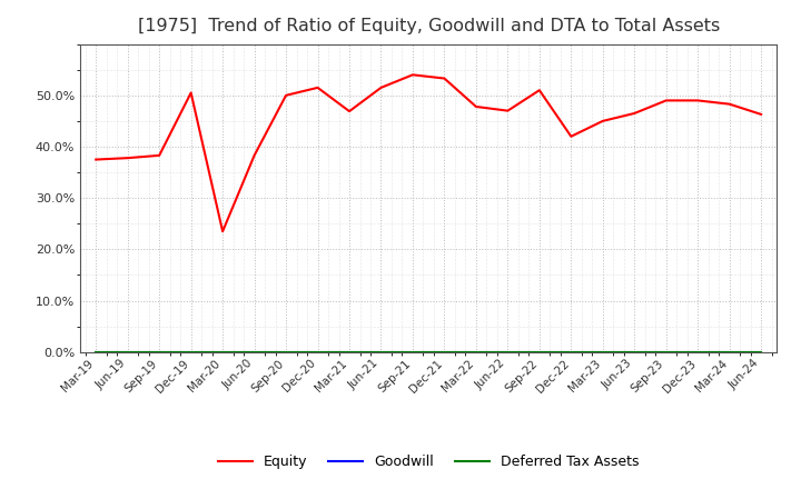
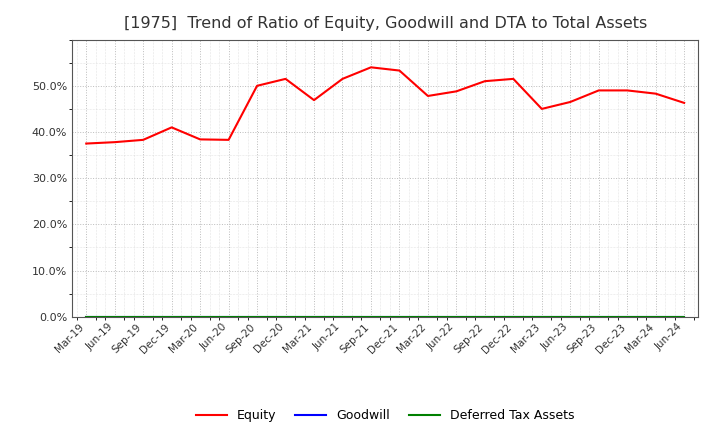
Equity/Dec-19: 50.5% -> 41.0%
Equity/Mar-20: 23.5% -> 38.4%
Equity/Jun-22: 47.0% -> 48.8%
Equity/Dec-22: 42.0% -> 51.5%
